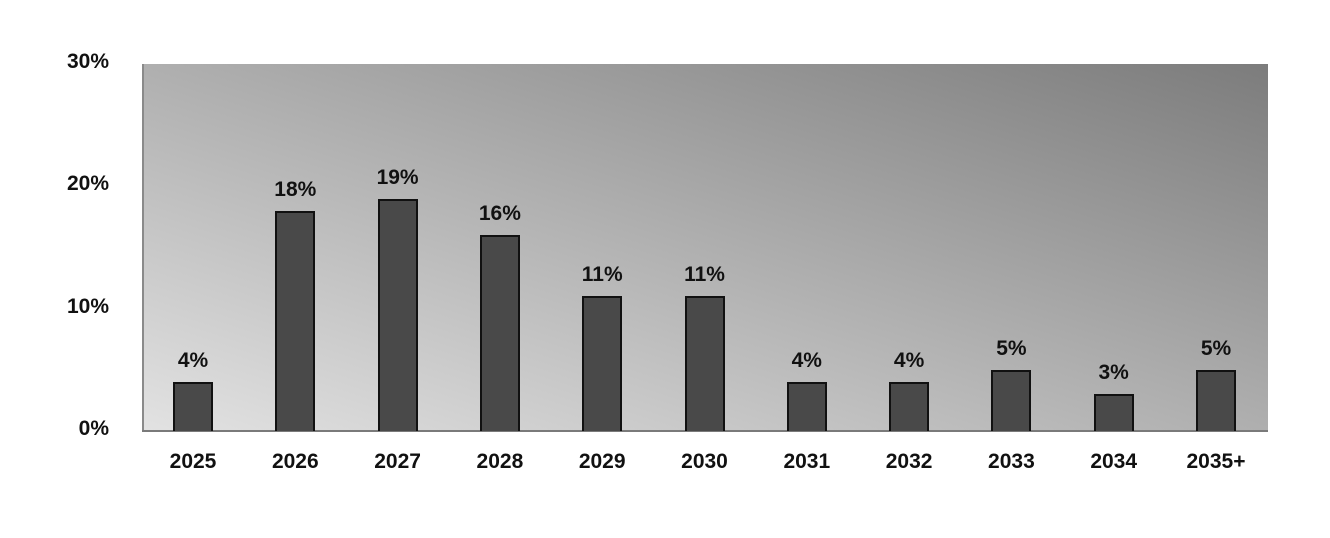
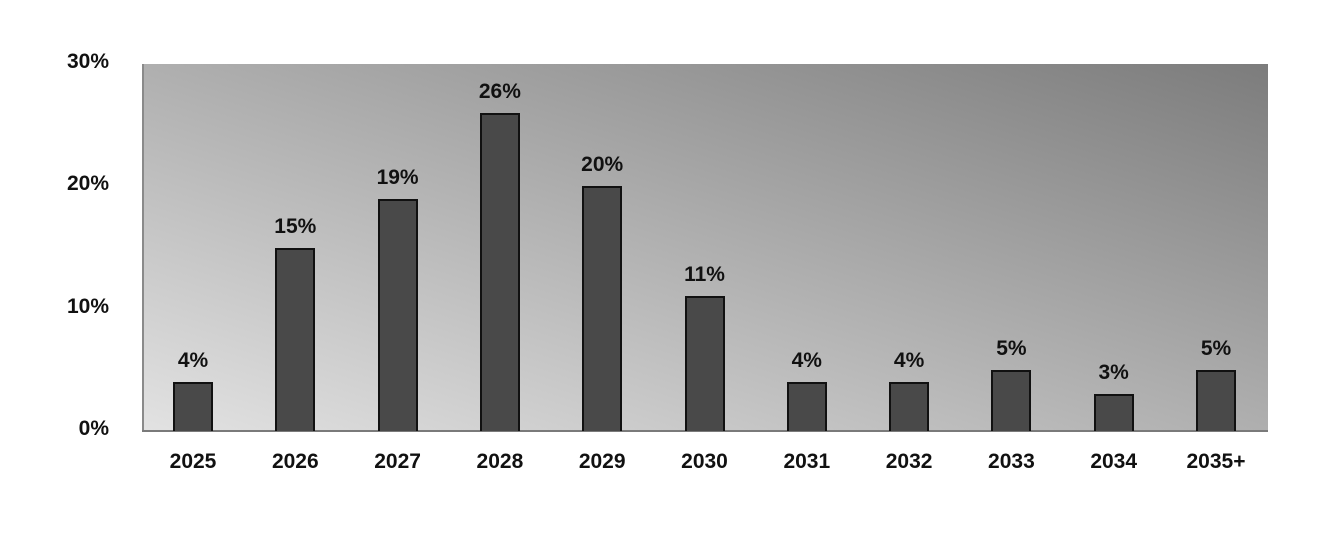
2026: 18% -> 15%
2028: 16% -> 26%
2029: 11% -> 20%
